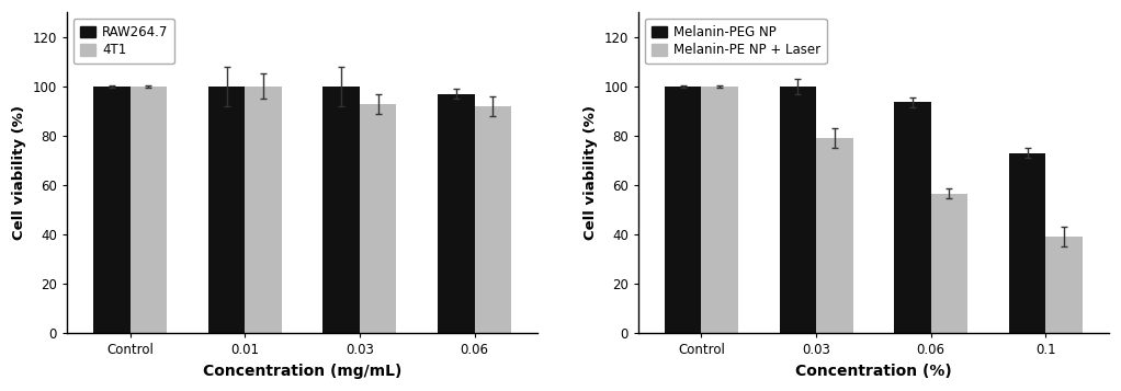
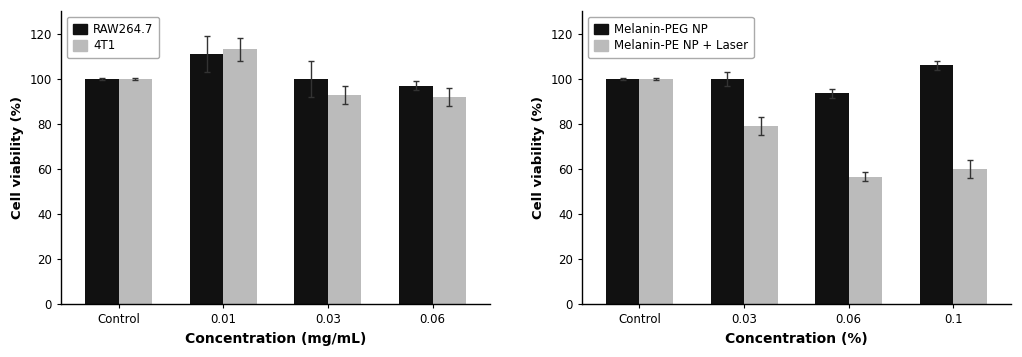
RAW264.7/0.01: 100 -> 111
4T1/0.01: 100 -> 113
Melanin-PEG NP/0.1: 73.0 -> 106.0
Melanin-PE NP + Laser/0.1: 39.0 -> 60.0
